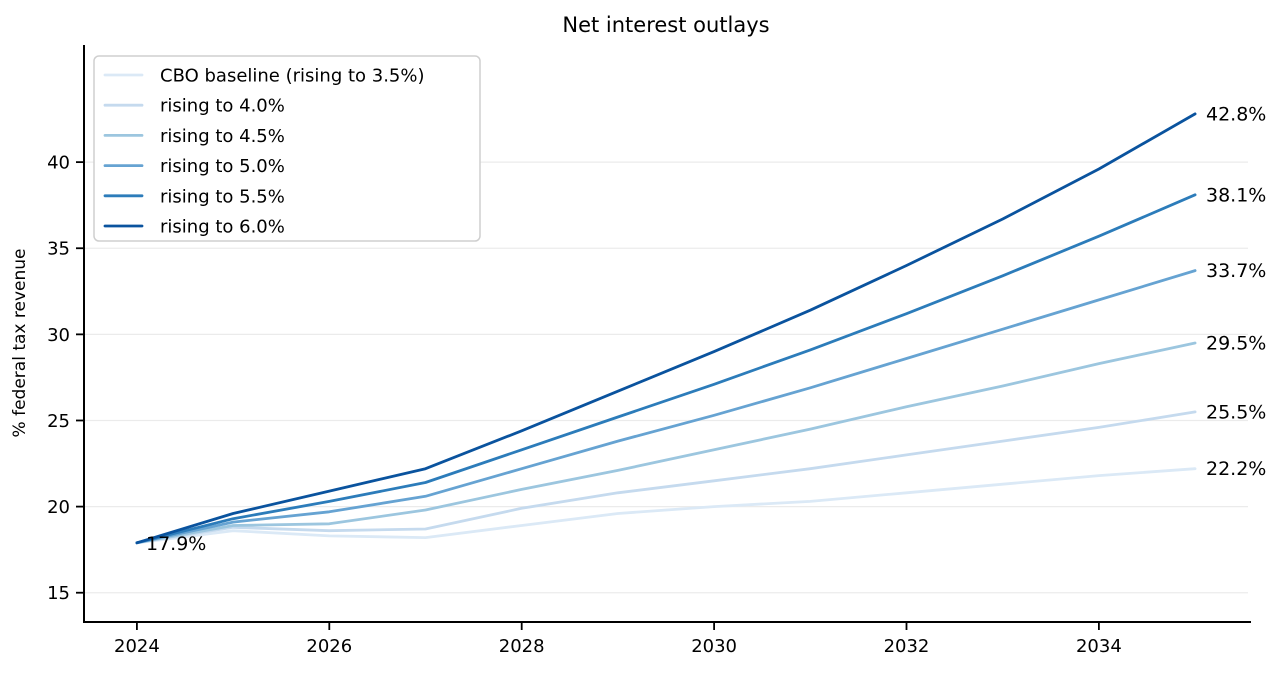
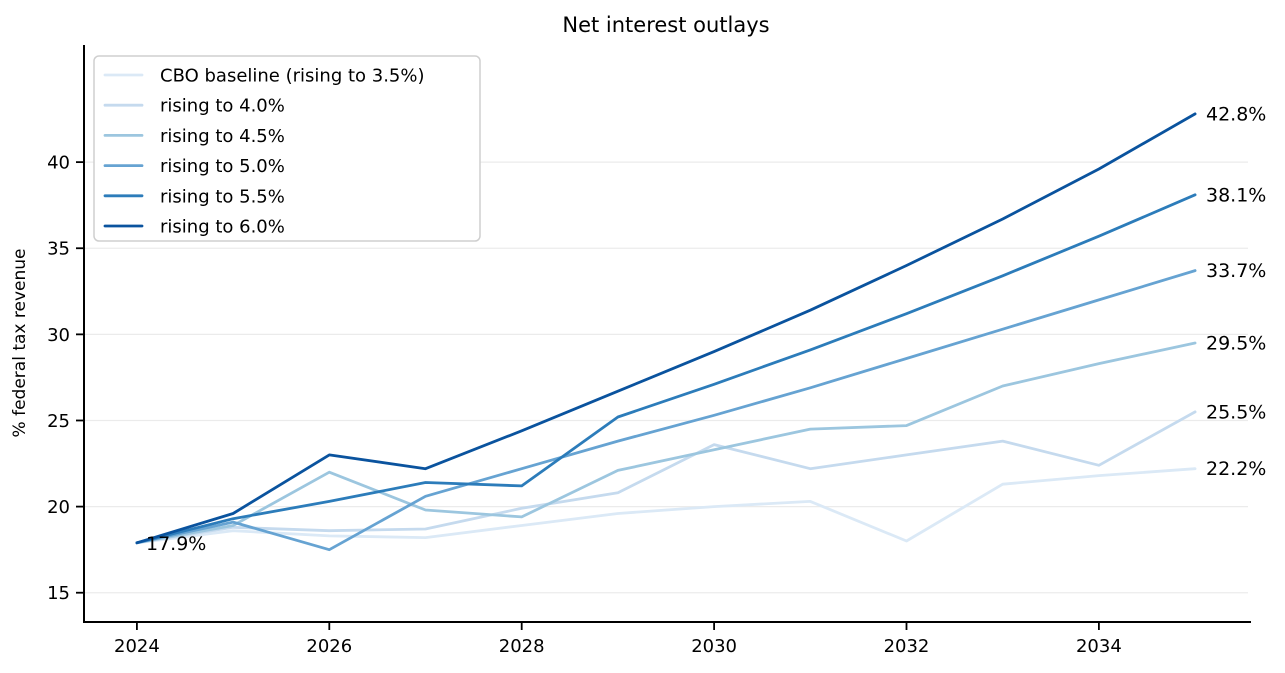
rising to 4.5%/2026: 19.0 -> 22.0
rising to 5.0%/2026: 19.7 -> 17.5
rising to 6.0%/2026: 20.9 -> 23.0
rising to 4.5%/2028: 21.0 -> 19.4
rising to 5.5%/2028: 23.3 -> 21.2
rising to 4.0%/2030: 21.5 -> 23.6
CBO baseline (rising to 3.5%)/2032: 20.8 -> 18.0
rising to 4.5%/2032: 25.8 -> 24.7
rising to 4.0%/2034: 24.6 -> 22.4
